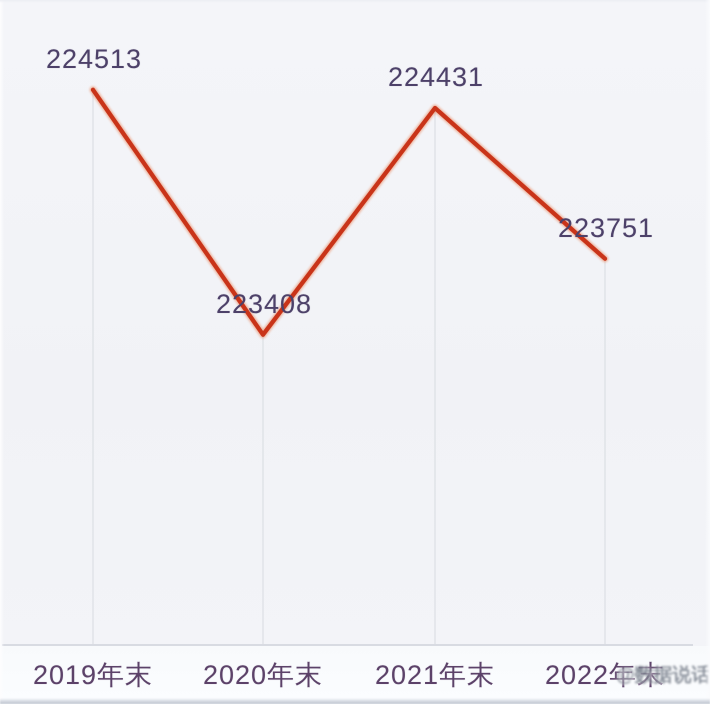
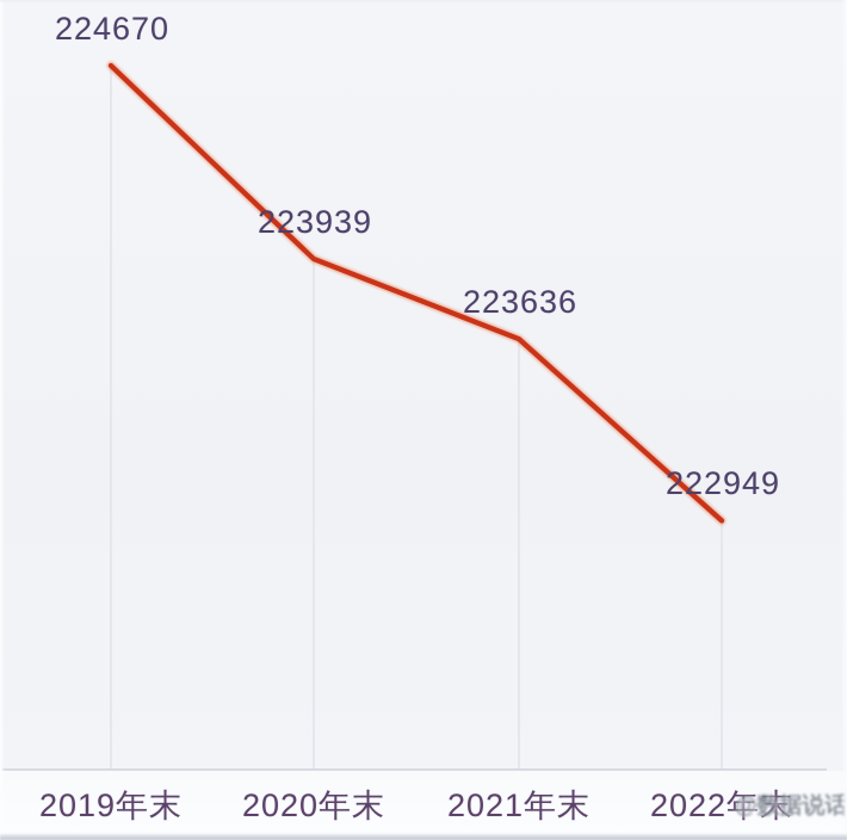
2019年末: 224513 -> 224670
2020年末: 223408 -> 223939
2021年末: 224431 -> 223636
2022年末: 223751 -> 222949
